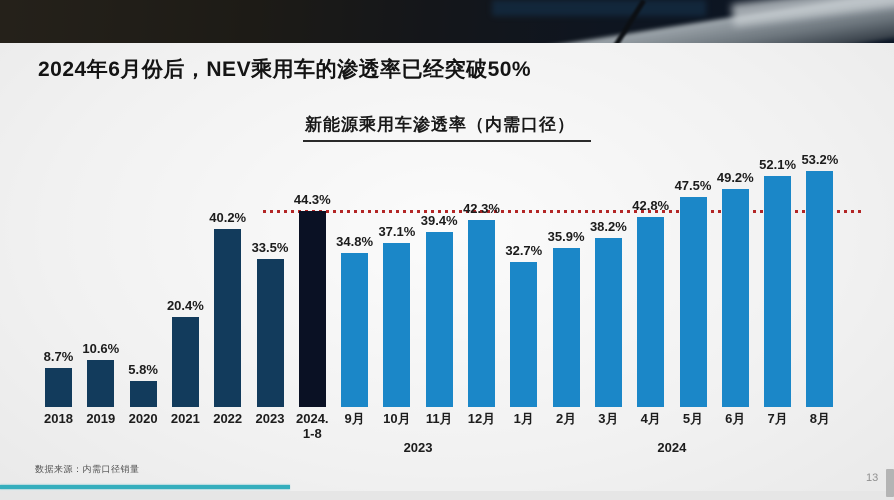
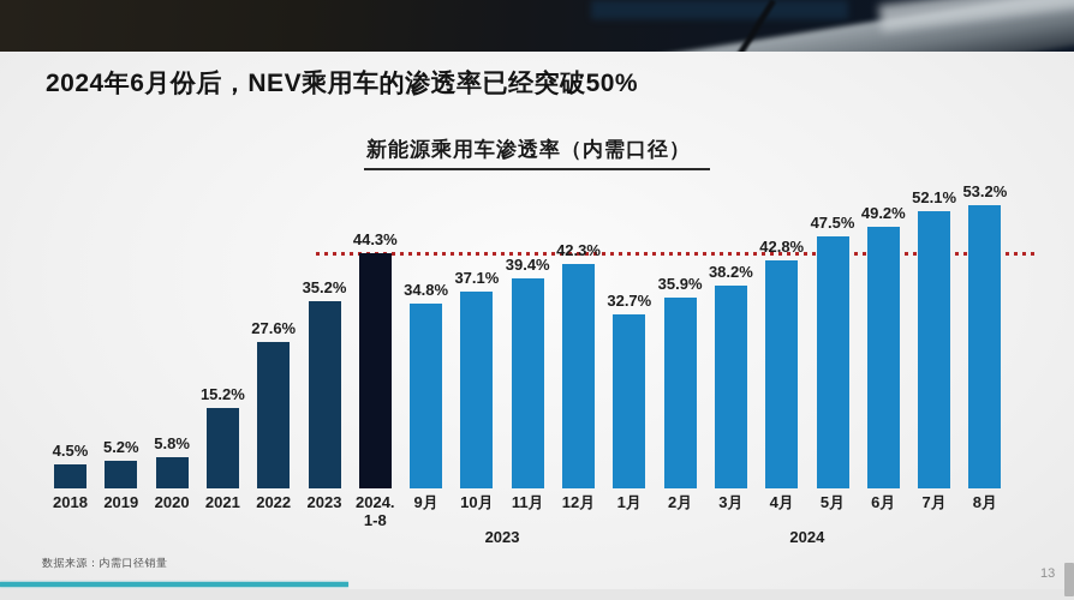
2018: 8.7% -> 4.5%
2019: 10.6% -> 5.2%
2021: 20.4% -> 15.2%
2022: 40.2% -> 27.6%
2023: 33.5% -> 35.2%
